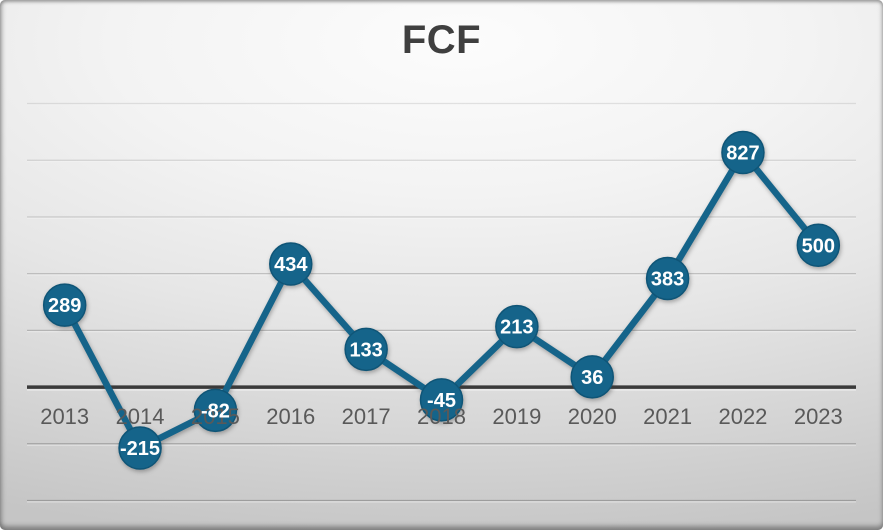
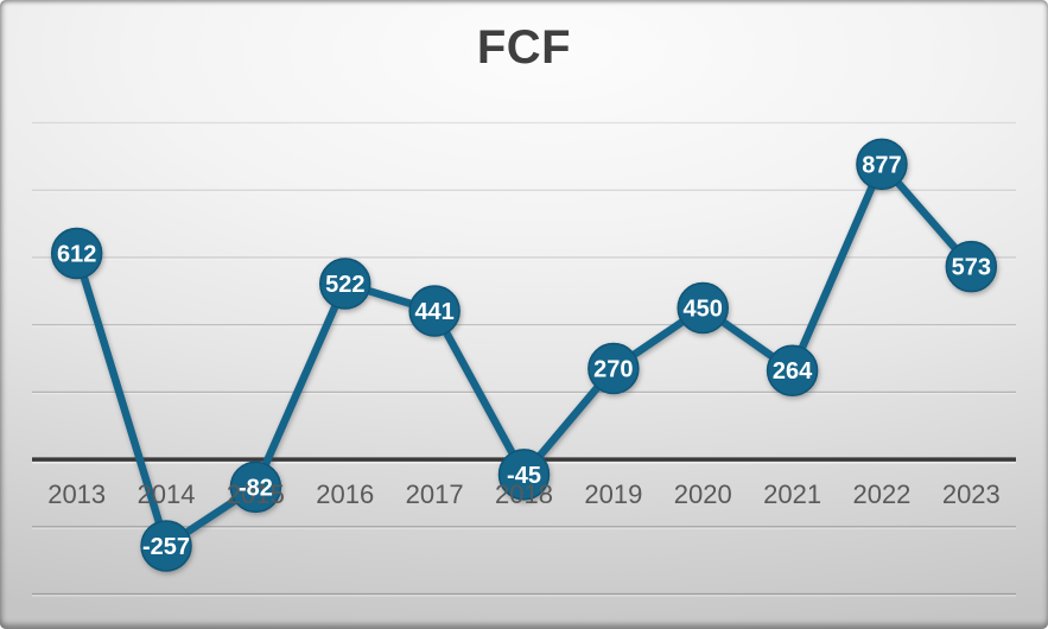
2013: 289 -> 612
2014: -215 -> -257
2016: 434 -> 522
2017: 133 -> 441
2019: 213 -> 270
2020: 36 -> 450
2021: 383 -> 264
2022: 827 -> 877
2023: 500 -> 573
